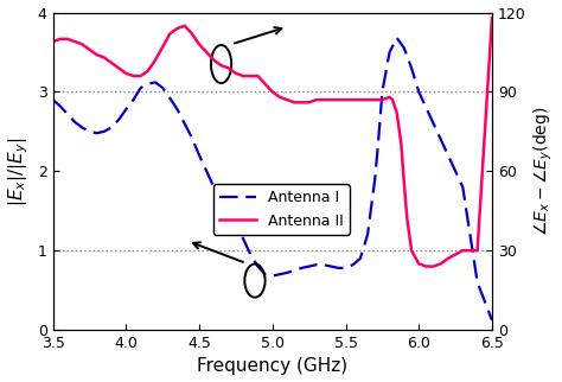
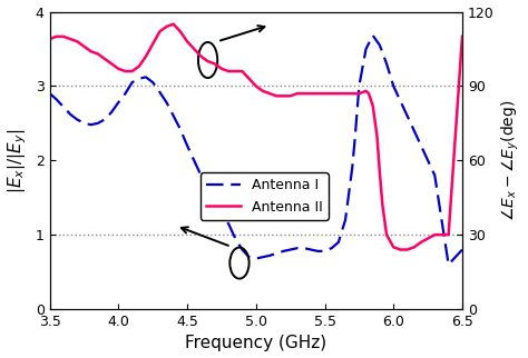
Antenna I/6.5: 0.12 -> 0.80
Antenna II/6.5: 118 -> 110
